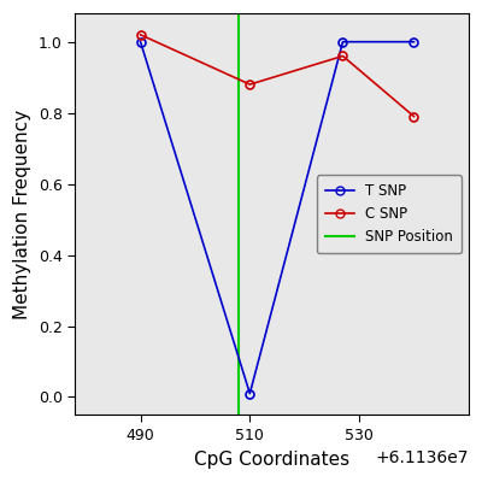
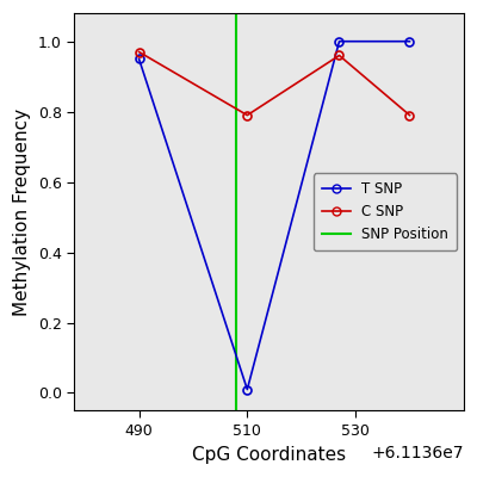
T SNP/490: 1.00 -> 0.95
C SNP/490: 1.02 -> 0.97
C SNP/510: 0.88 -> 0.79
